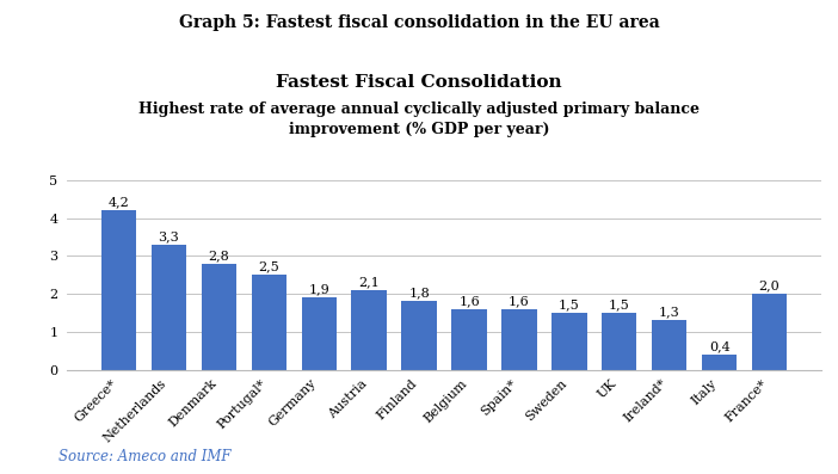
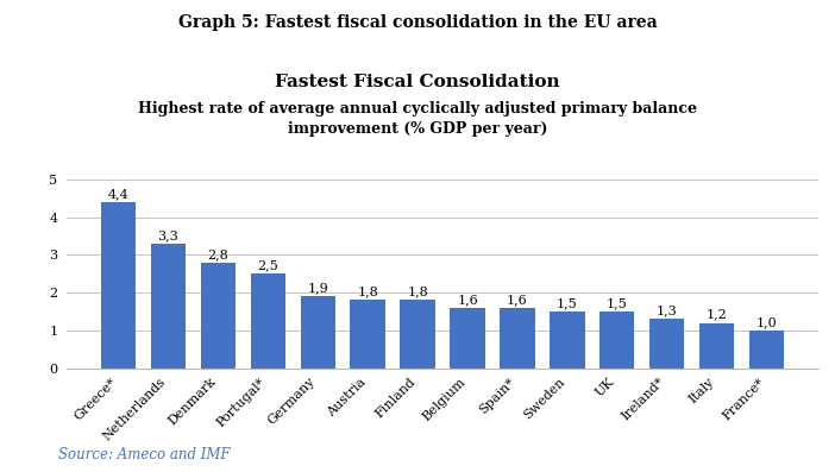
Greece*: 4,2 -> 4,4
Austria: 2,1 -> 1,8
Italy: 0,4 -> 1,2
France*: 2,0 -> 1,0
